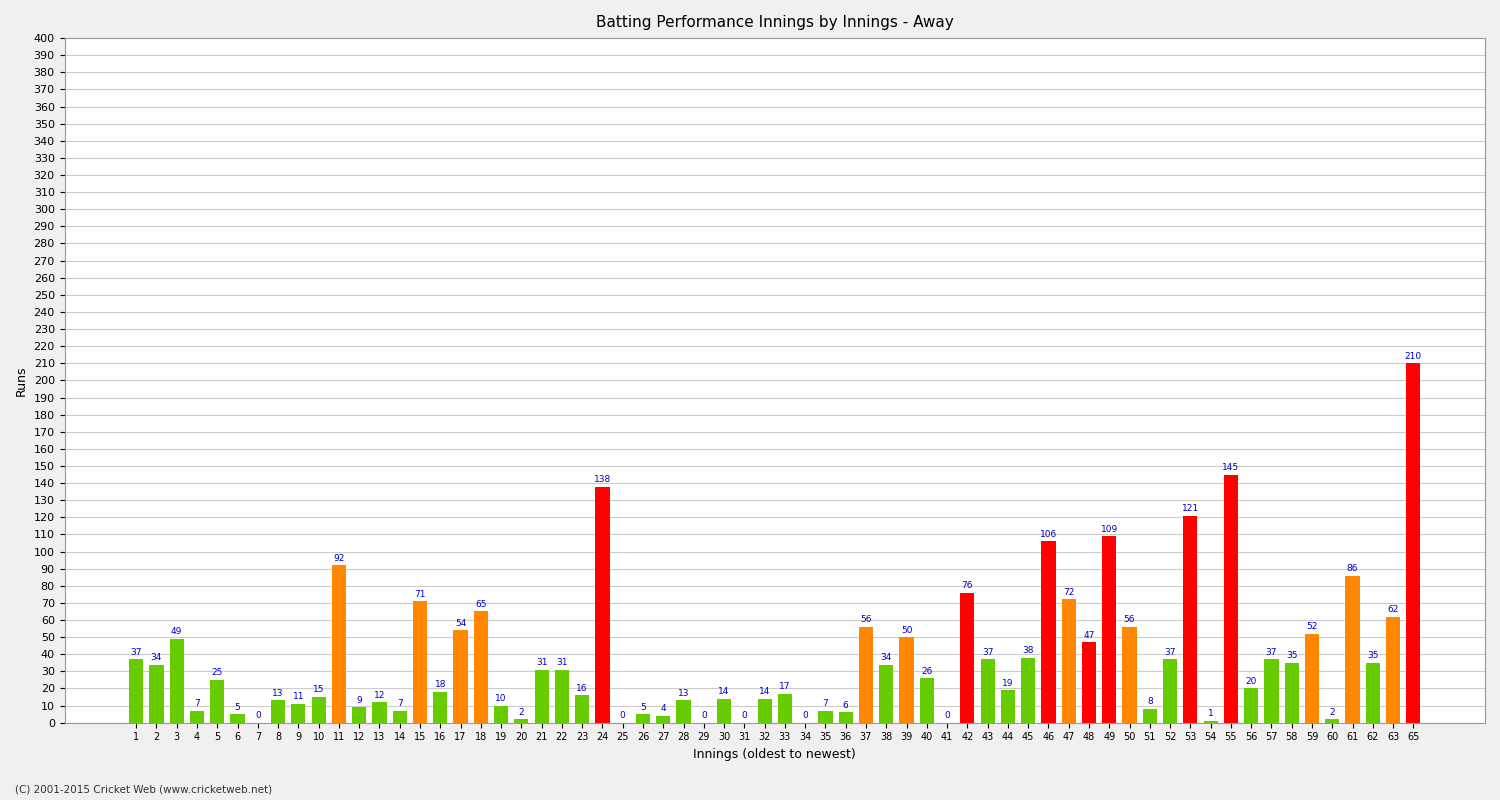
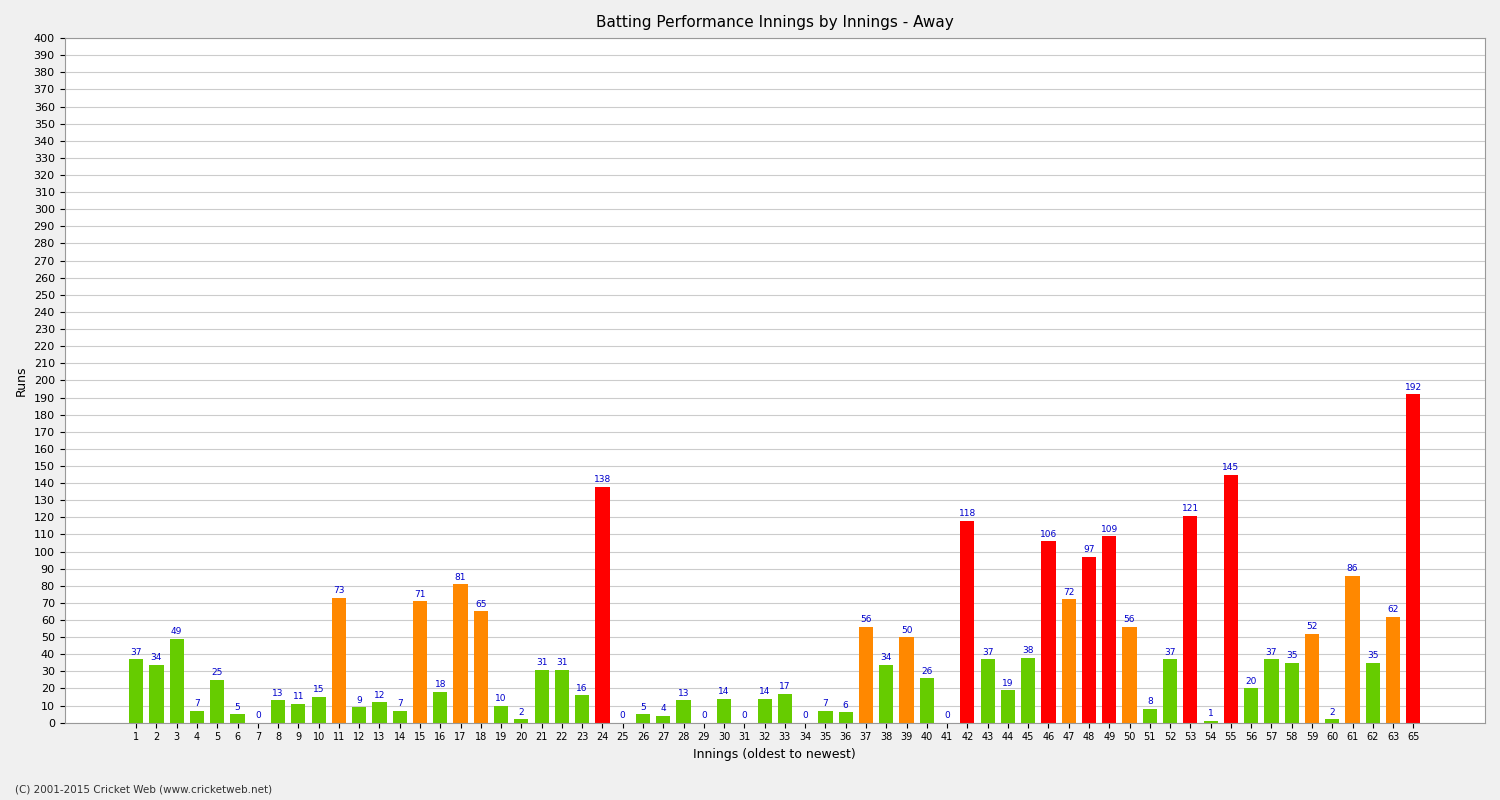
11: 92 -> 73
17: 54 -> 81
42: 76 -> 118
48: 47 -> 97
65: 210 -> 192
